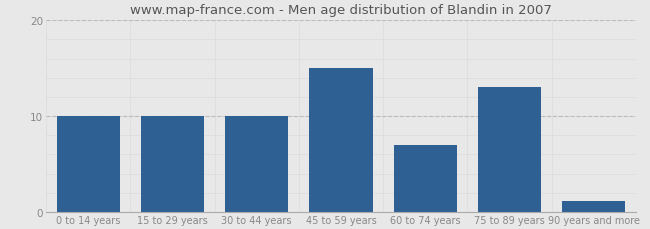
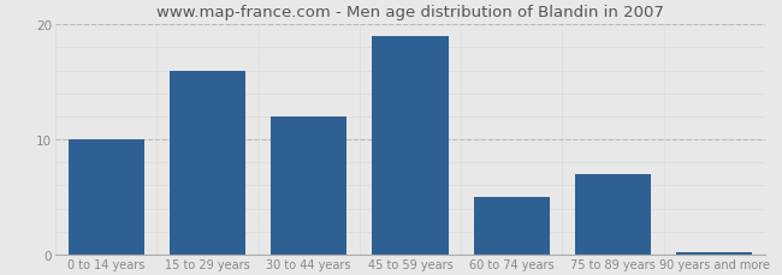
15 to 29 years: 10.0 -> 16.0
30 to 44 years: 10.0 -> 12.0
45 to 59 years: 15.0 -> 19.0
60 to 74 years: 7.0 -> 5.0
75 to 89 years: 13.0 -> 7.0
90 years and more: 1.2 -> 0.2
